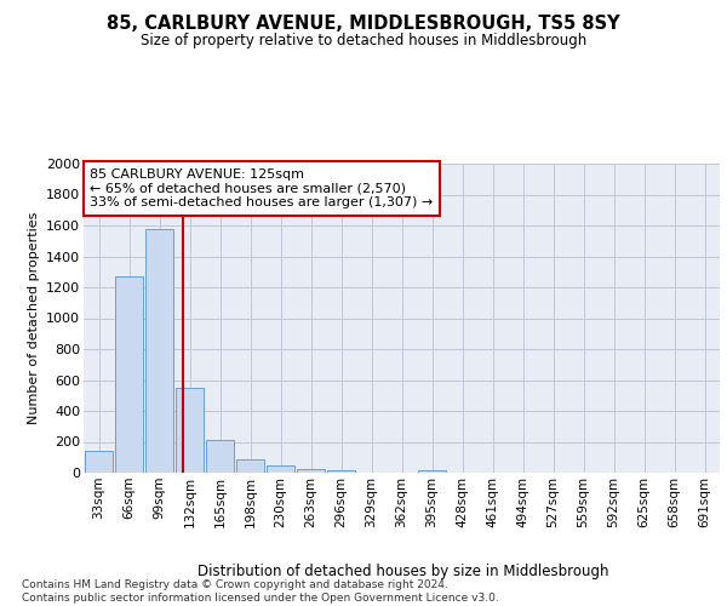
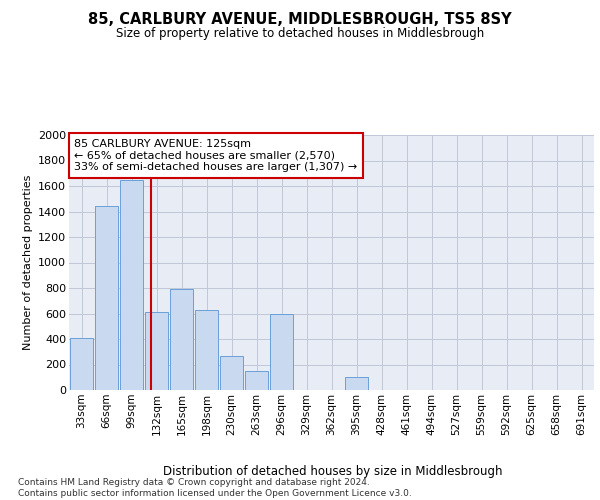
33sqm: 140 -> 410
66sqm: 1270 -> 1440
99sqm: 1580 -> 1650
132sqm: 550 -> 610
165sqm: 210 -> 790
198sqm: 90 -> 630
230sqm: 40 -> 270
263sqm: 20 -> 150
296sqm: 20 -> 600
395sqm: 20 -> 100
